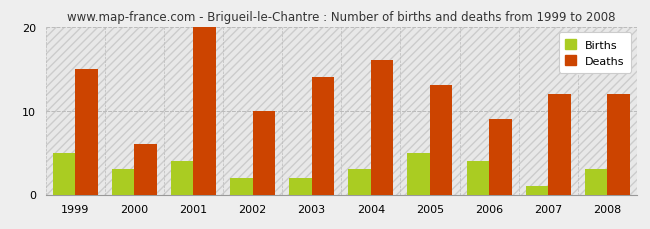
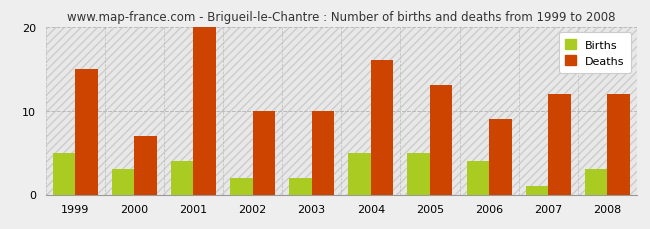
Deaths/2000: 6 -> 7
Deaths/2003: 14 -> 10
Births/2004: 3 -> 5
